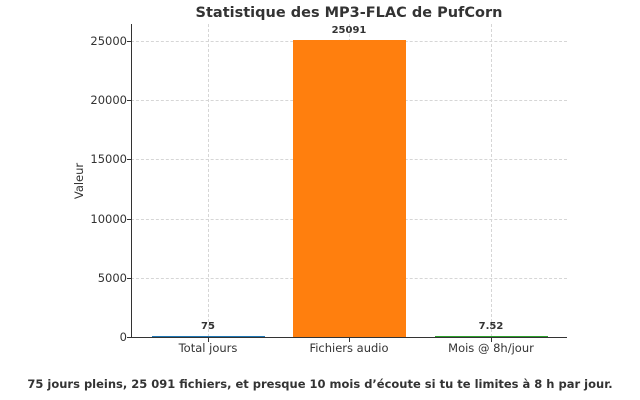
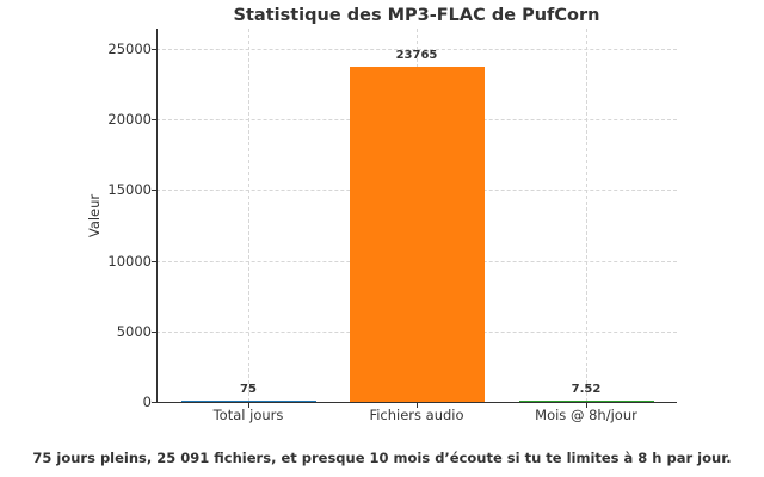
Fichiers audio: 25091 -> 23765
